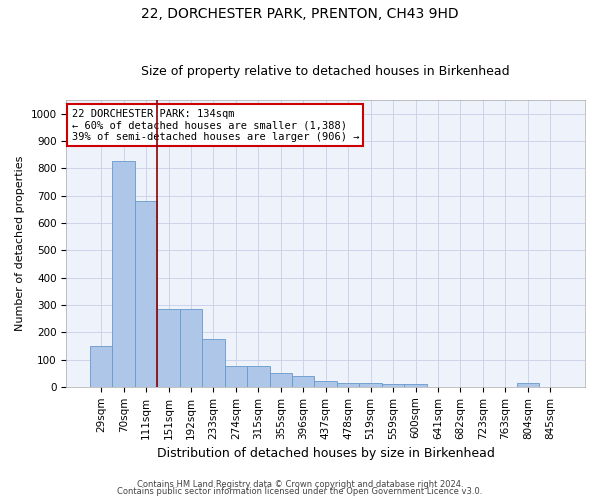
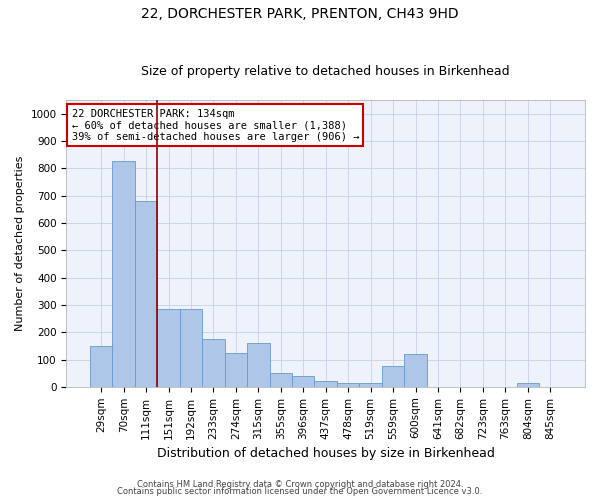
274sqm: 78 -> 125
315sqm: 78 -> 160
559sqm: 11 -> 75
600sqm: 11 -> 120
